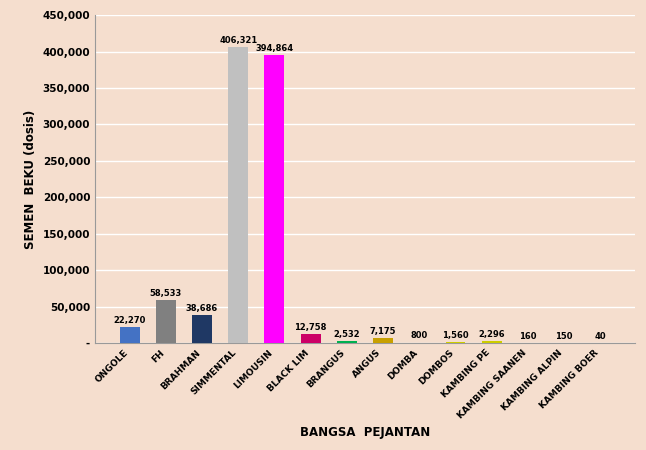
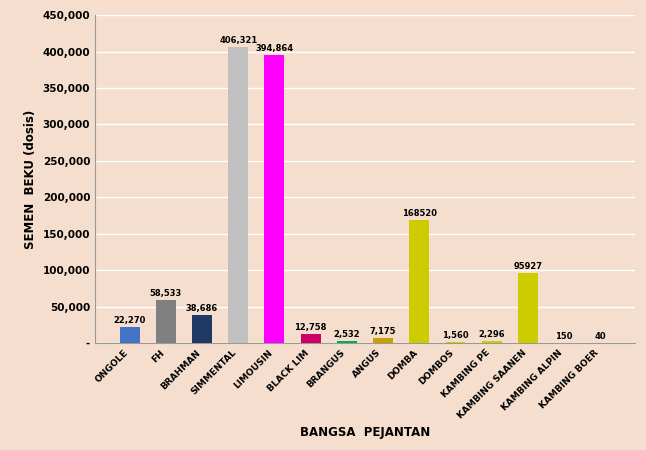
DOMBA: 800 -> 168520
KAMBING SAANEN: 160 -> 95927
